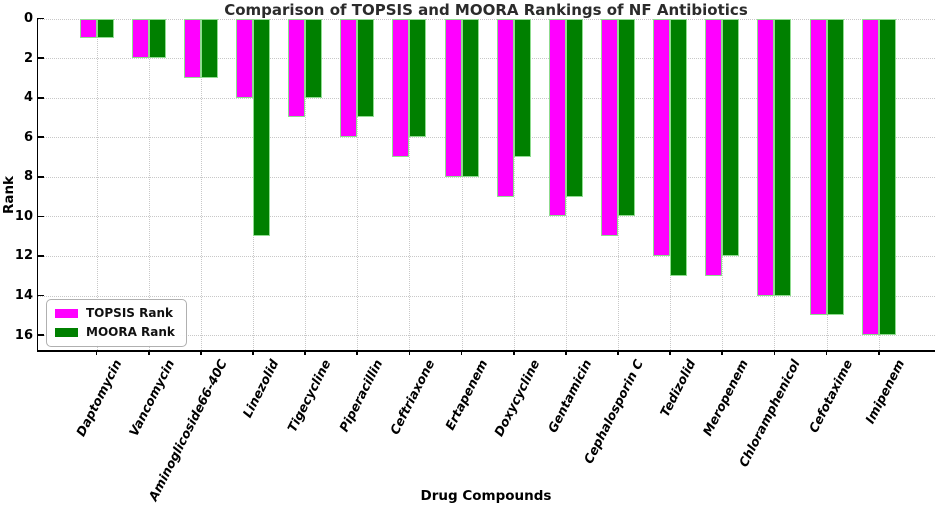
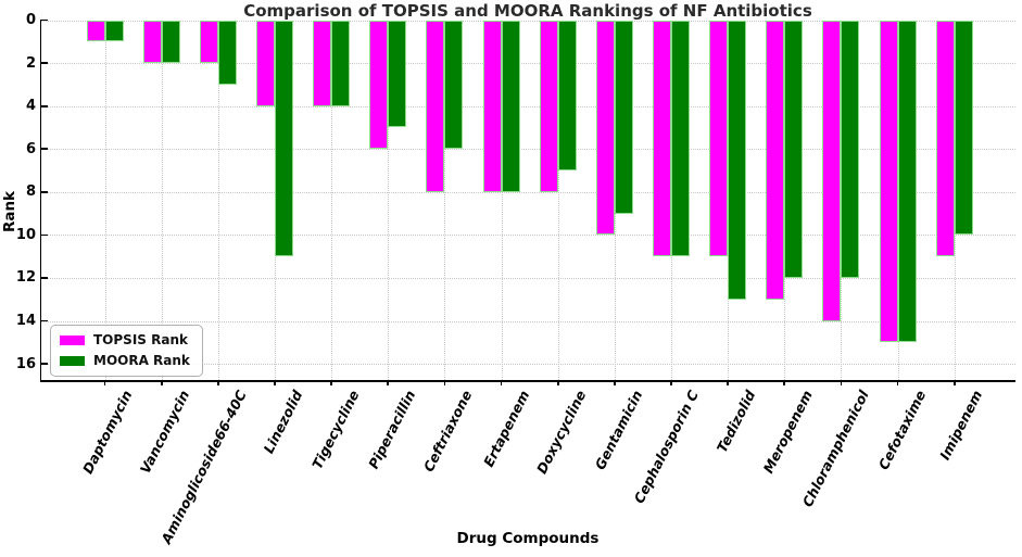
TOPSIS Rank/Aminoglicoside66-40C: 3 -> 2
TOPSIS Rank/Tigecycline: 5 -> 4
TOPSIS Rank/Ceftriaxone: 7 -> 8
TOPSIS Rank/Doxycycline: 9 -> 8
MOORA Rank/Cephalosporin C: 10 -> 11
TOPSIS Rank/Tedizolid: 12 -> 11
MOORA Rank/Chloramphenicol: 14 -> 12
TOPSIS Rank/Imipenem: 16 -> 11
MOORA Rank/Imipenem: 16 -> 10
